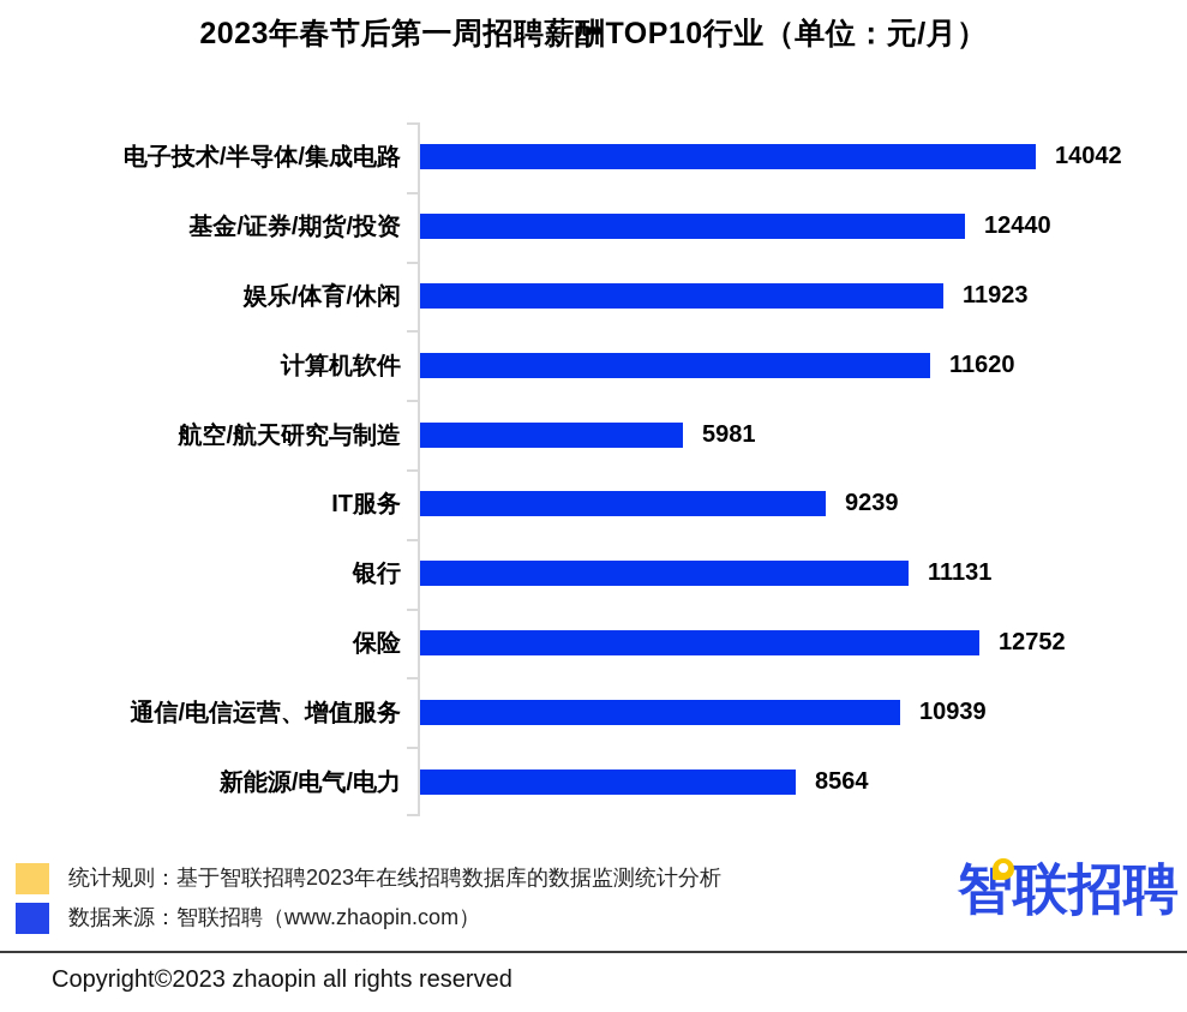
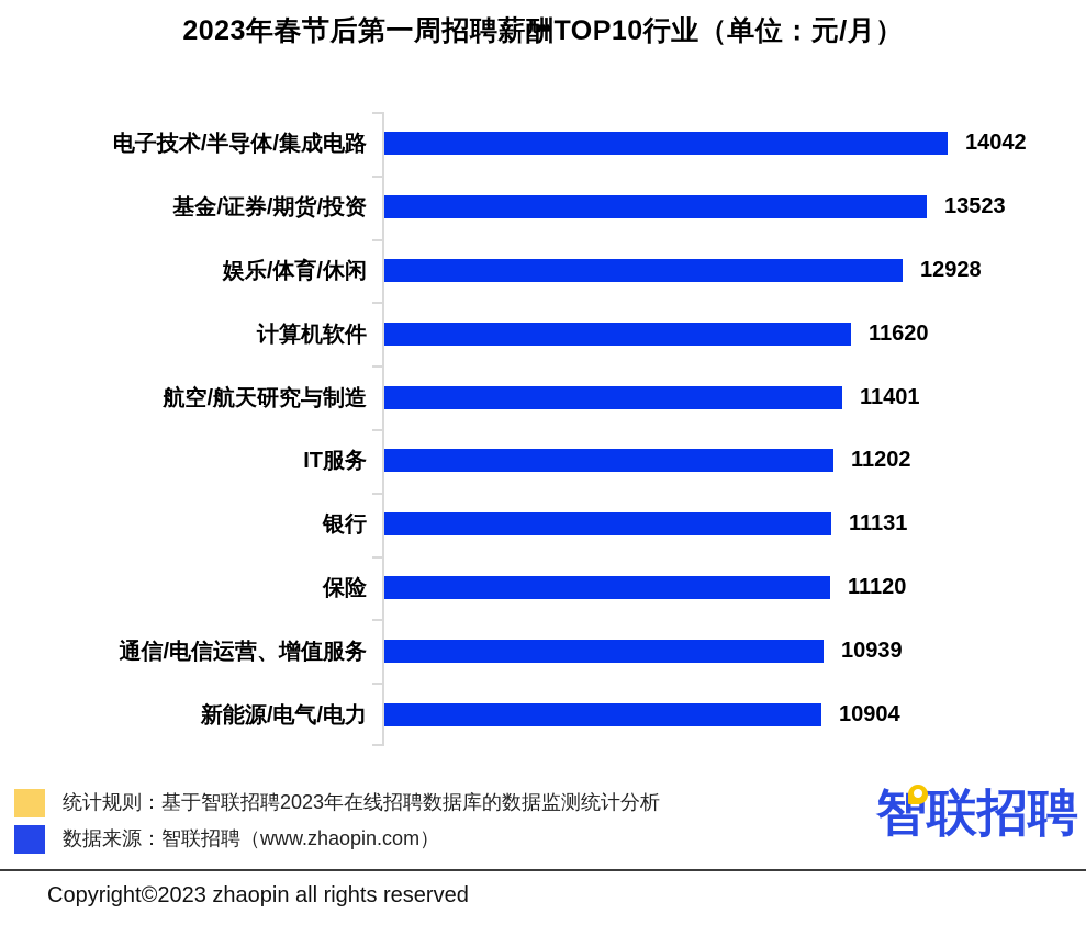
基金/证券/期货/投资: 12440 -> 13523
娱乐/体育/休闲: 11923 -> 12928
航空/航天研究与制造: 5981 -> 11401
IT服务: 9239 -> 11202
保险: 12752 -> 11120
新能源/电气/电力: 8564 -> 10904
